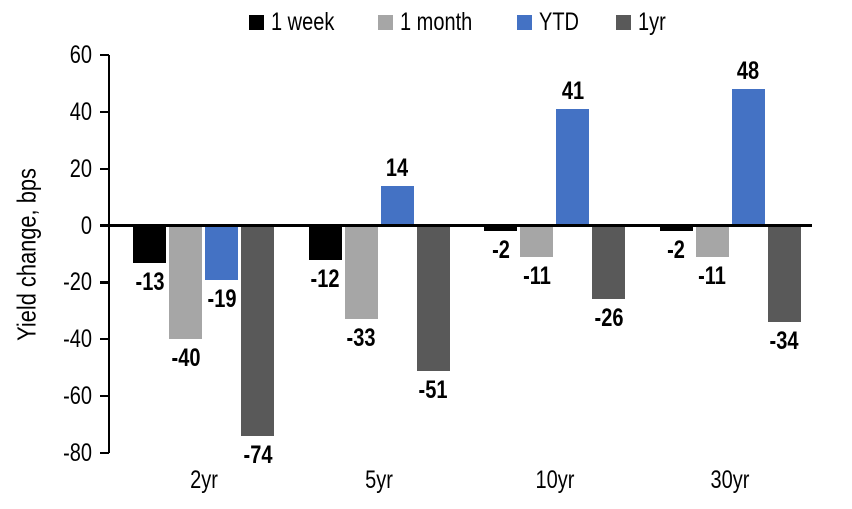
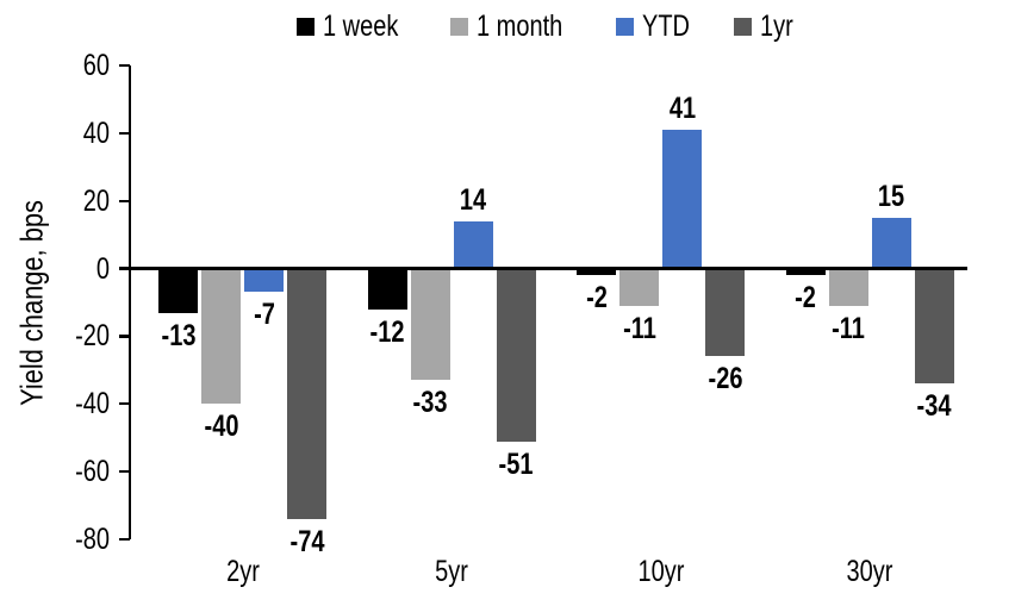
YTD/2yr: -19 -> -7
YTD/30yr: 48 -> 15
